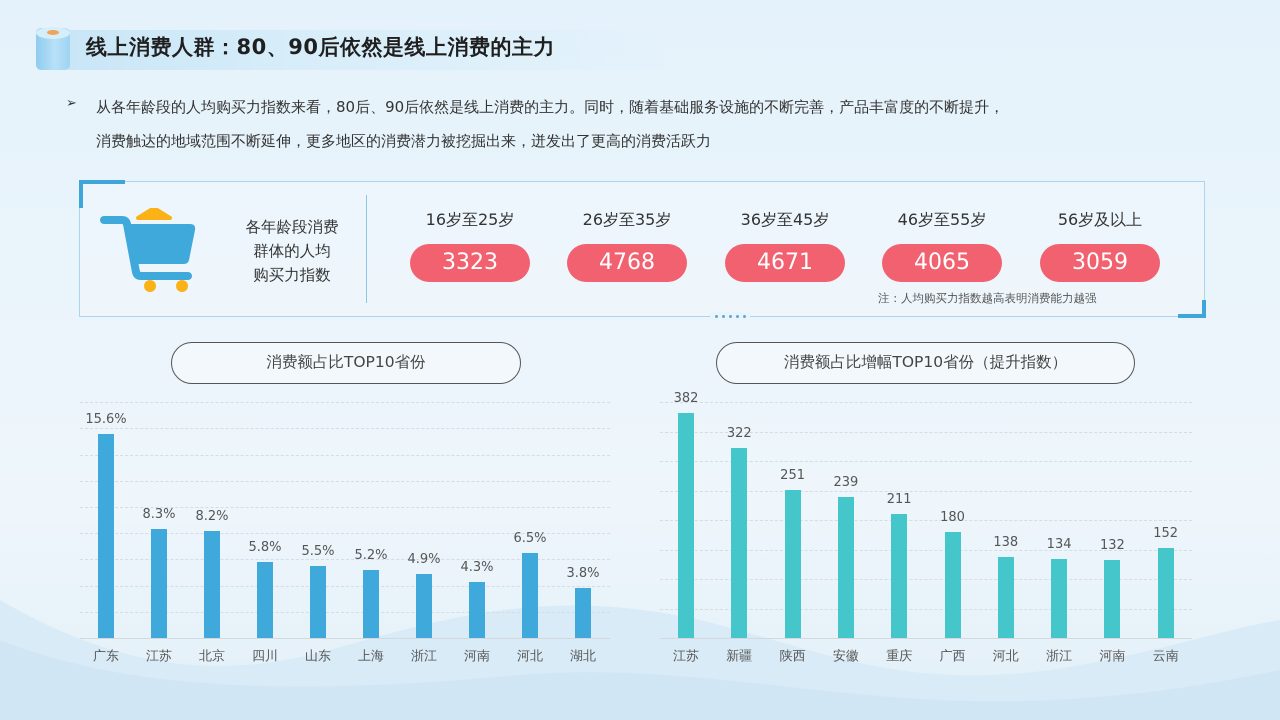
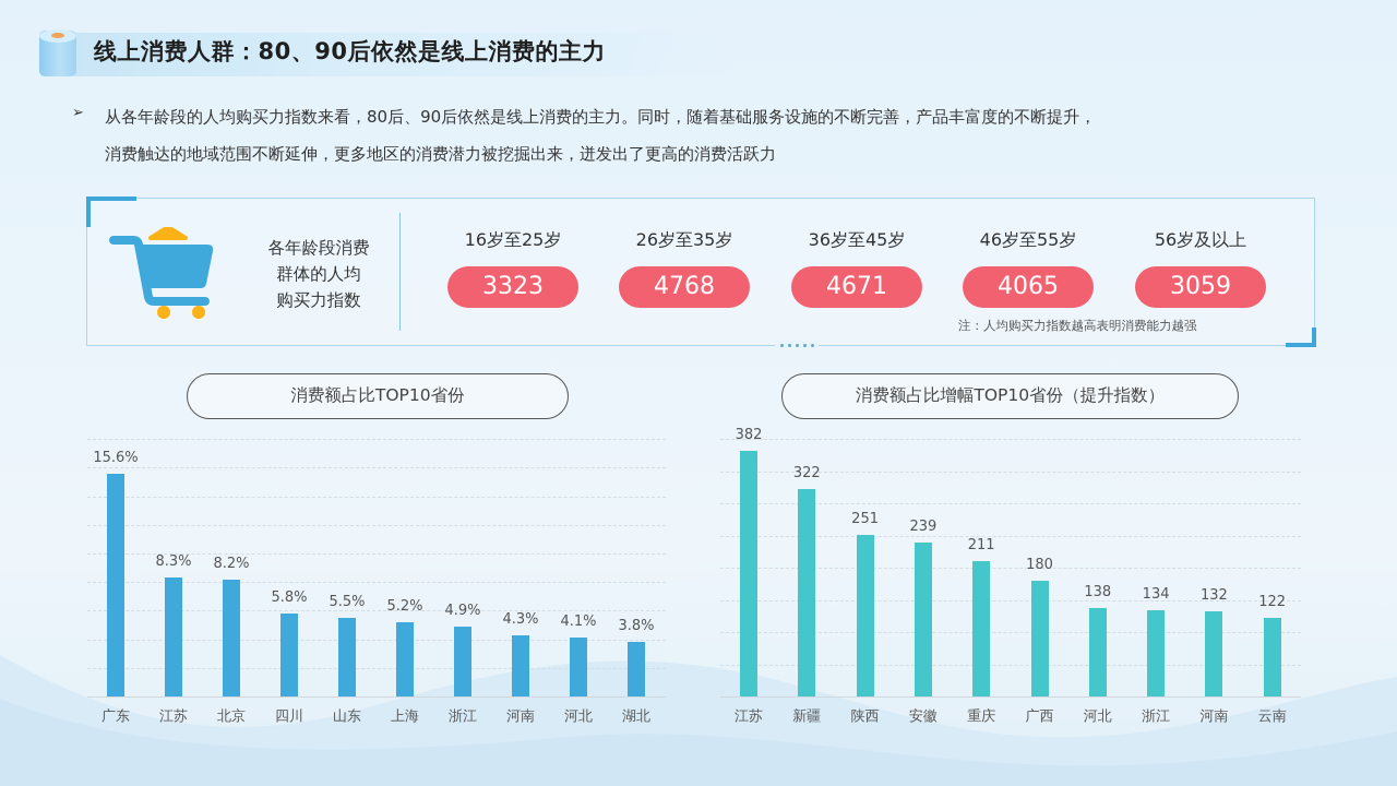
消费额占比TOP10省份/河北: 6.5% -> 4.1%
消费额占比增幅TOP10省份（提升指数）/云南: 152 -> 122
